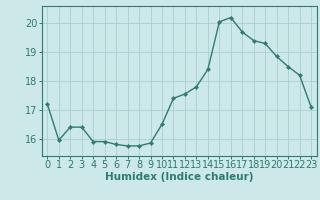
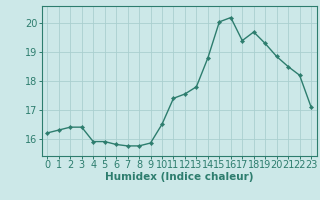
0: 17.20 -> 16.20
1: 15.95 -> 16.30
14: 18.40 -> 18.80
17: 19.70 -> 19.40
18: 19.40 -> 19.70
